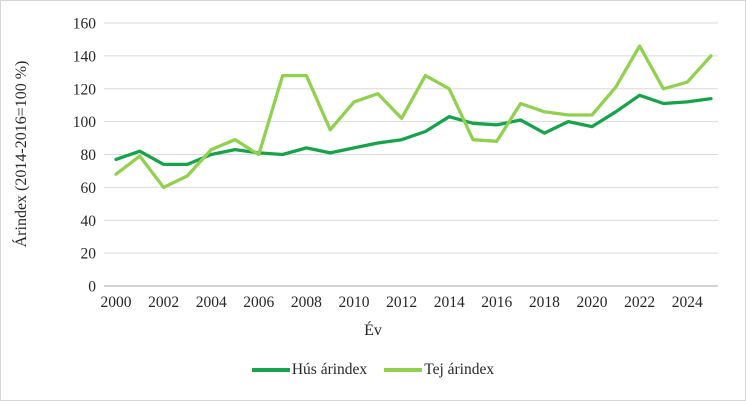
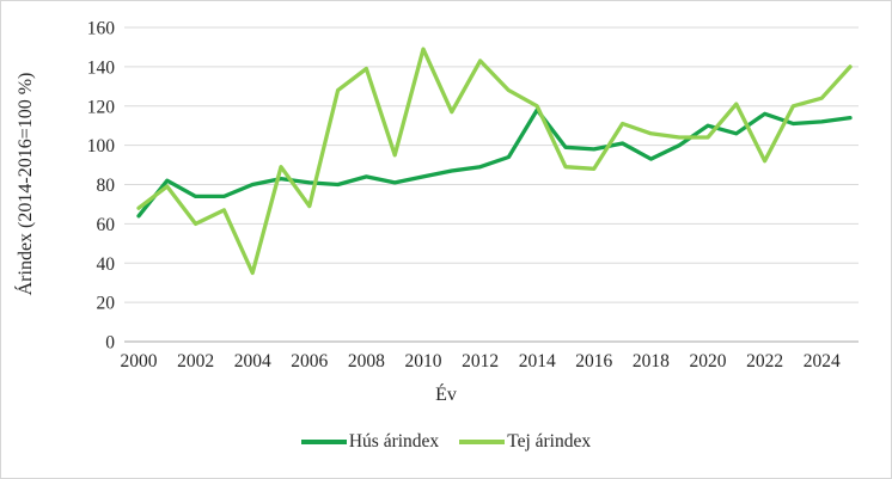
Hús árindex/2000: 77 -> 64
Tej árindex/2004: 83 -> 35
Tej árindex/2006: 80 -> 69
Tej árindex/2008: 128 -> 139
Tej árindex/2010: 112 -> 149
Tej árindex/2012: 102 -> 143
Hús árindex/2014: 103 -> 118
Hús árindex/2020: 97 -> 110
Tej árindex/2022: 146 -> 92
